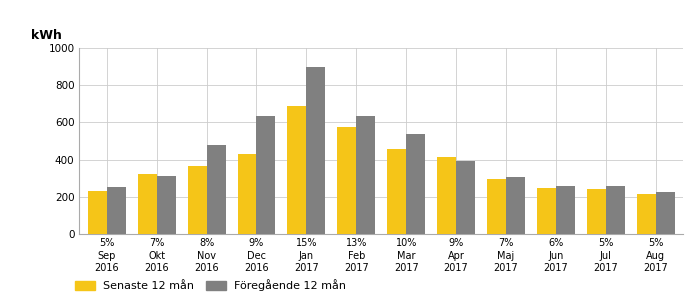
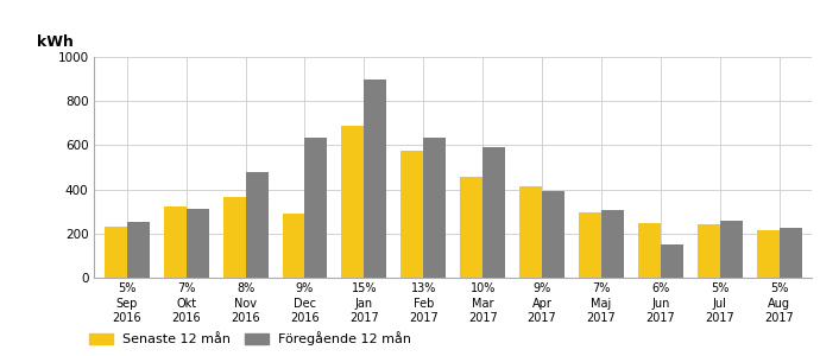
Senaste 12 mån/9% Dec 2016: 430 -> 290
Föregående 12 mån/10% Mar 2017: 540 -> 590
Föregående 12 mån/6% Jun 2017: 260 -> 150
